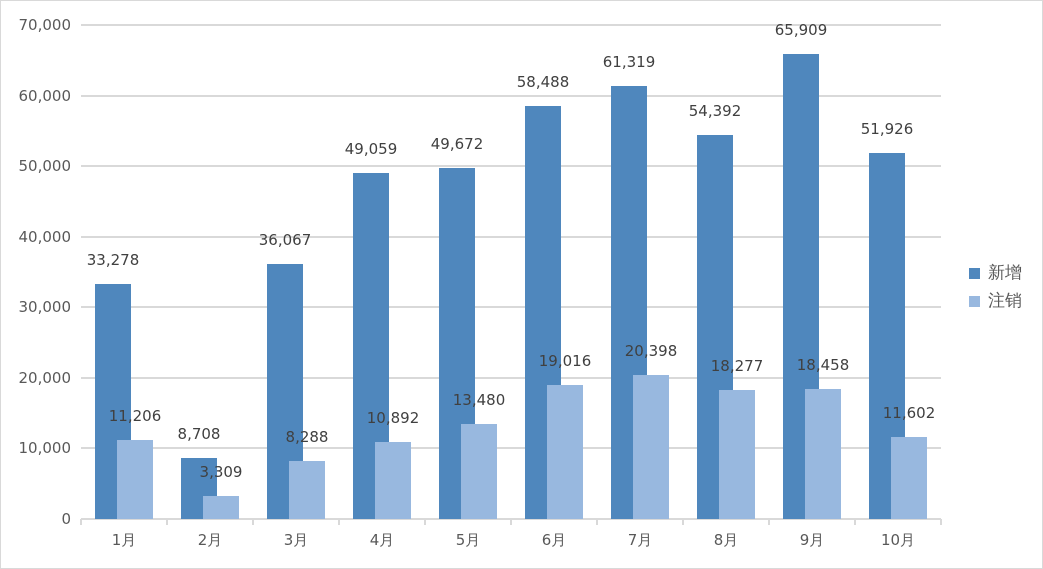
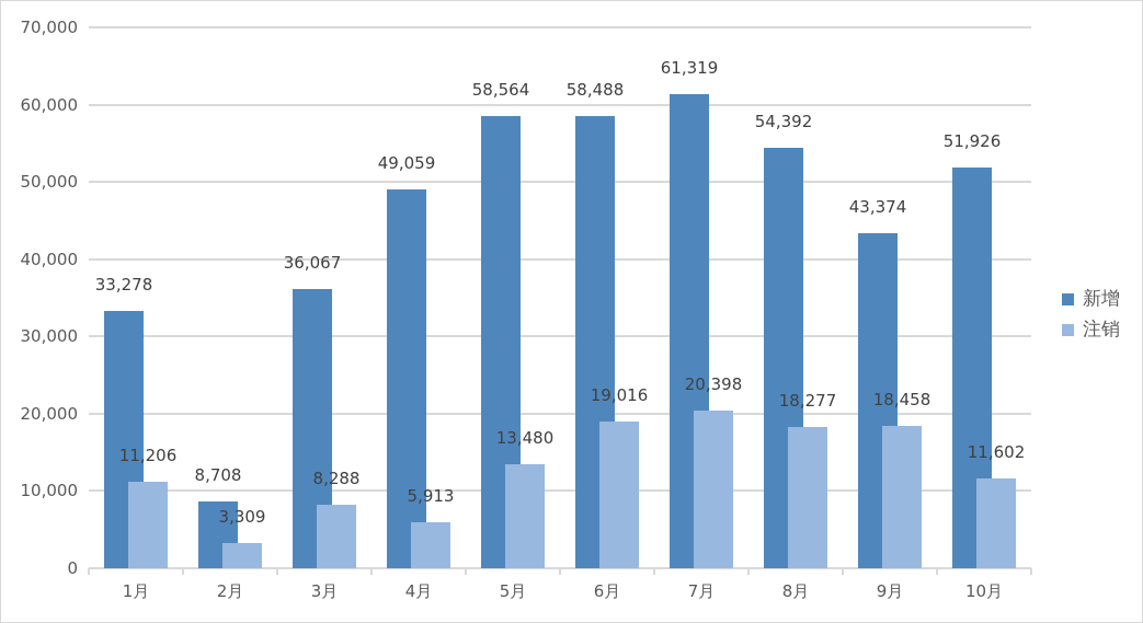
注销/4月: 10,892 -> 5,913
新增/5月: 49,672 -> 58,564
新增/9月: 65,909 -> 43,374
